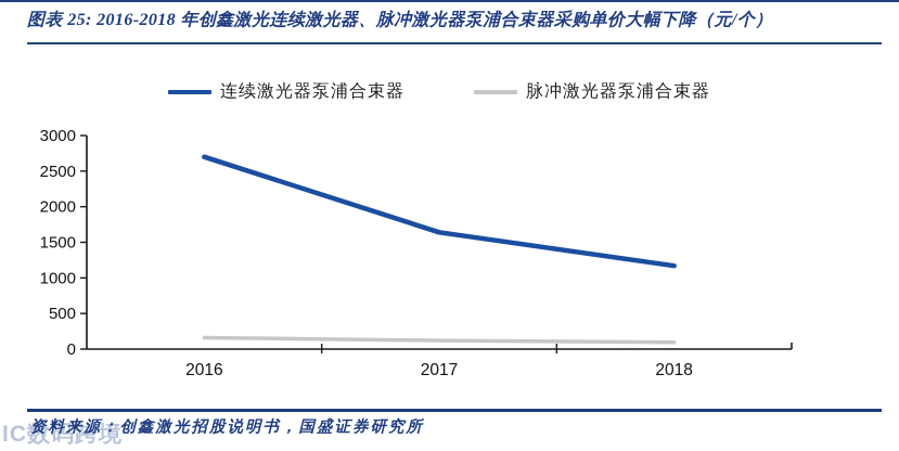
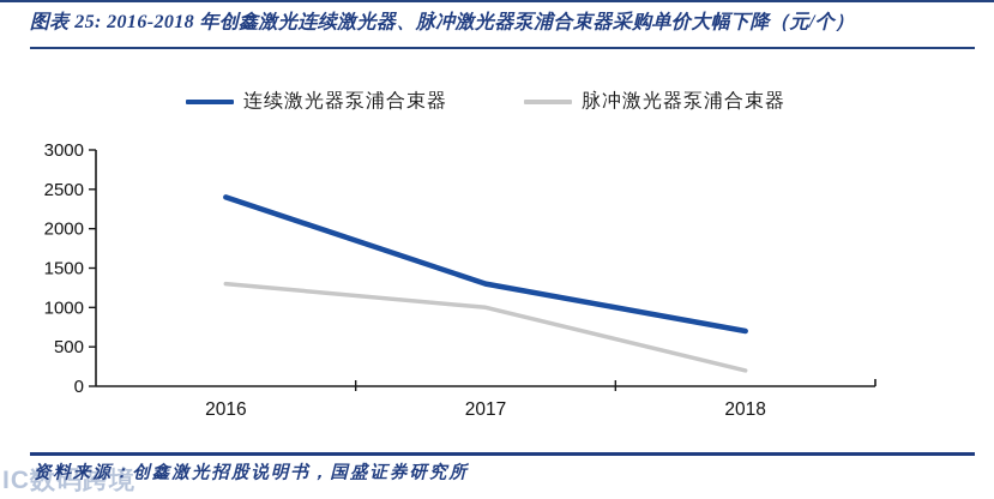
连续激光器泵浦合束器/2016: 2700 -> 2400
脉冲激光器泵浦合束器/2016: 200 -> 1300
连续激光器泵浦合束器/2017: 1600 -> 1300
脉冲激光器泵浦合束器/2017: 100 -> 1000
连续激光器泵浦合束器/2018: 1200 -> 700
脉冲激光器泵浦合束器/2018: 100 -> 200
